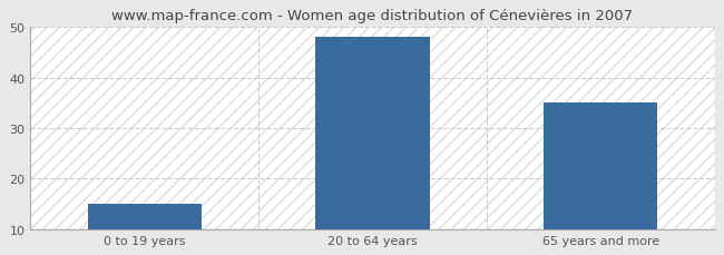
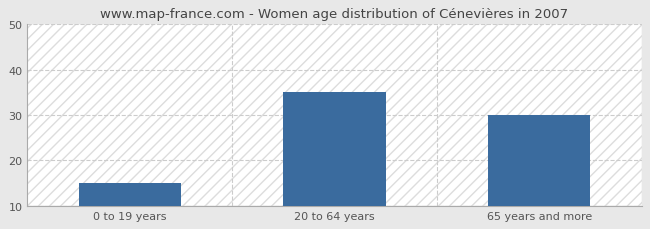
20 to 64 years: 48 -> 35
65 years and more: 35 -> 30
